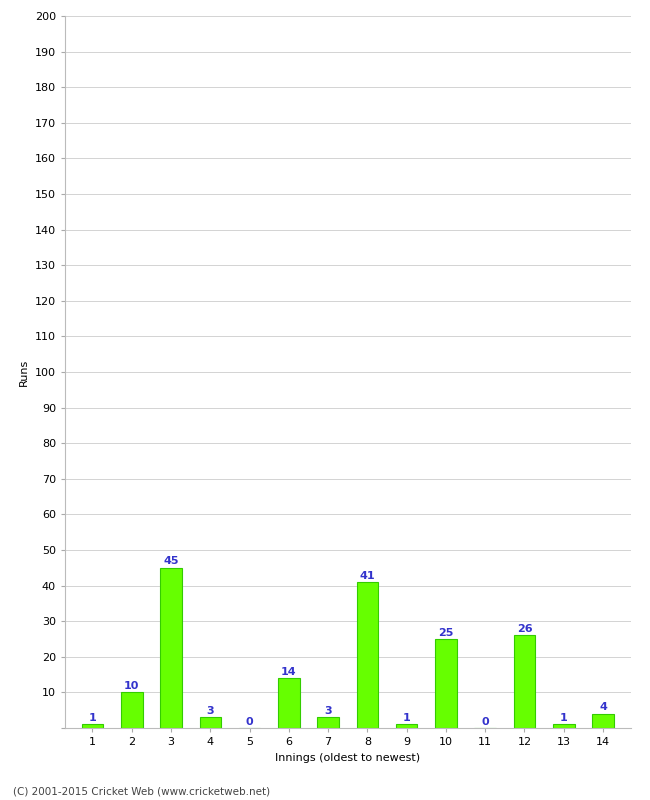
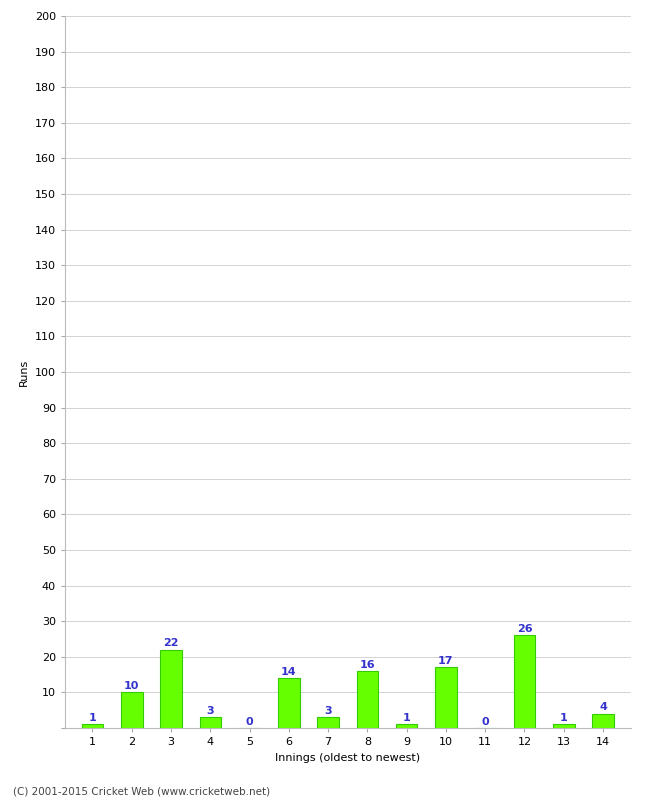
3: 45 -> 22
8: 41 -> 16
10: 25 -> 17
